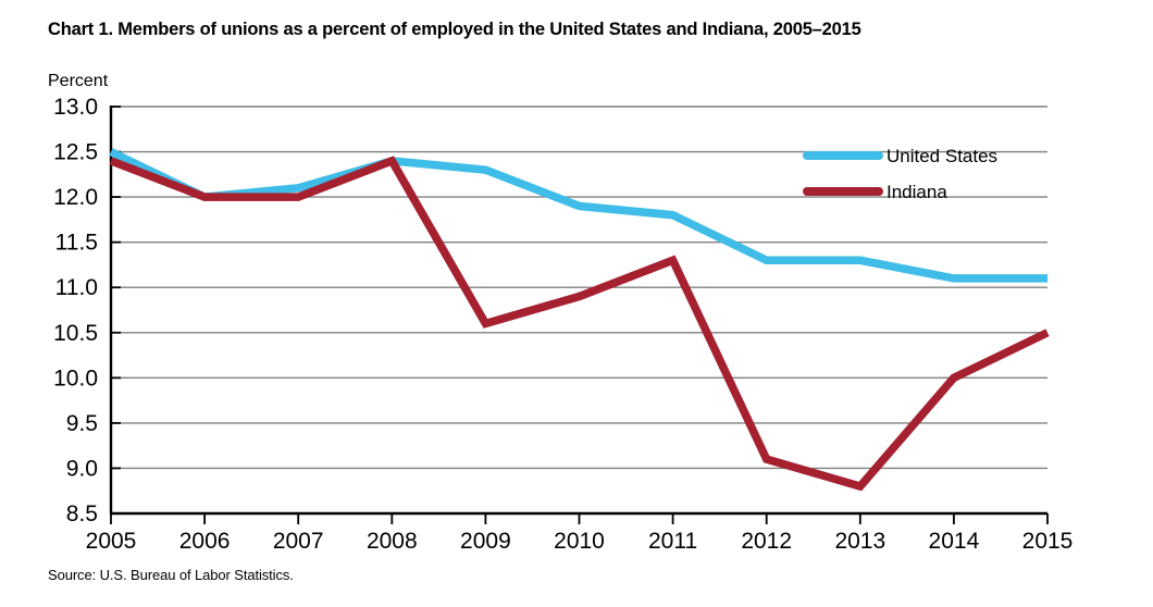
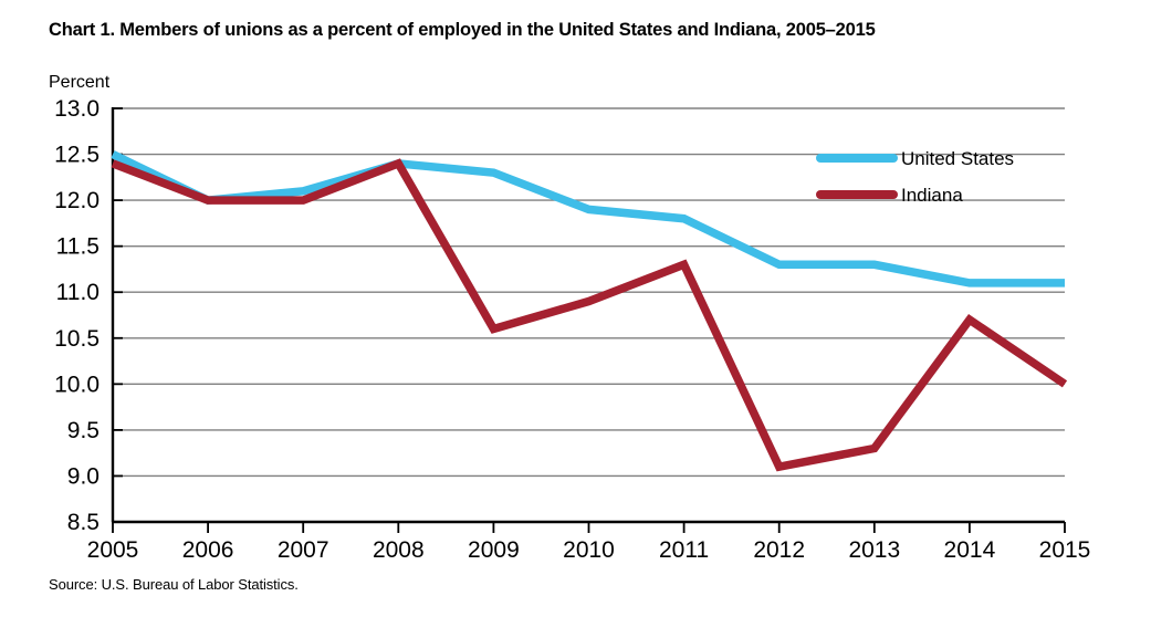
Indiana/2013: 8.8 -> 9.3
Indiana/2014: 10.0 -> 10.7
Indiana/2015: 10.5 -> 10.0
